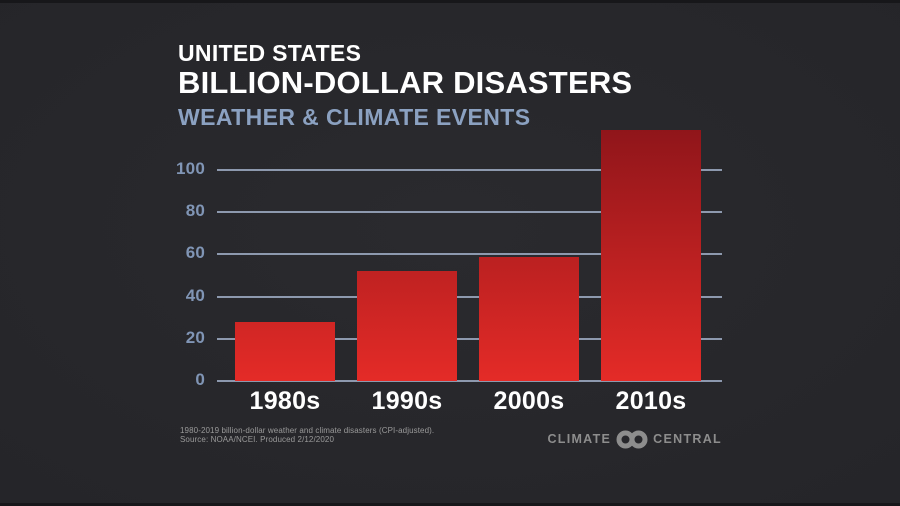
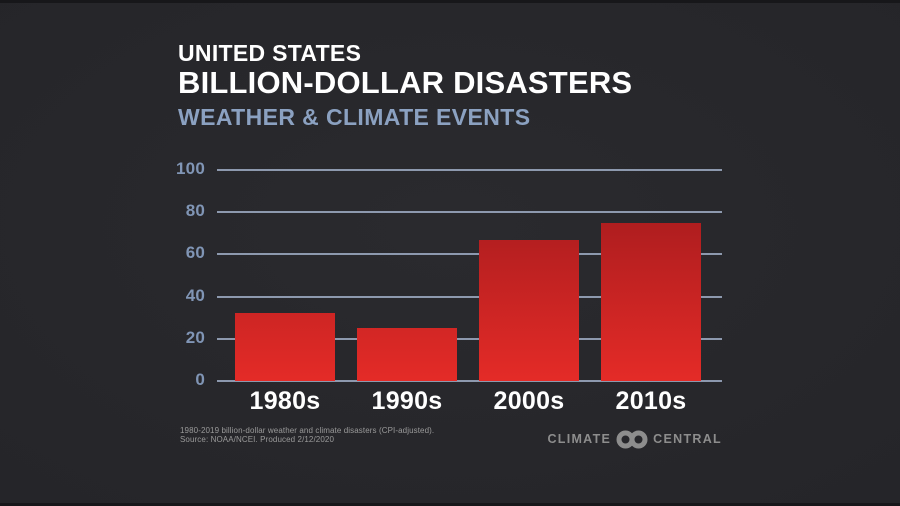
1980s: 28 -> 32
1990s: 52 -> 25
2000s: 59 -> 67
2010s: 119 -> 75
